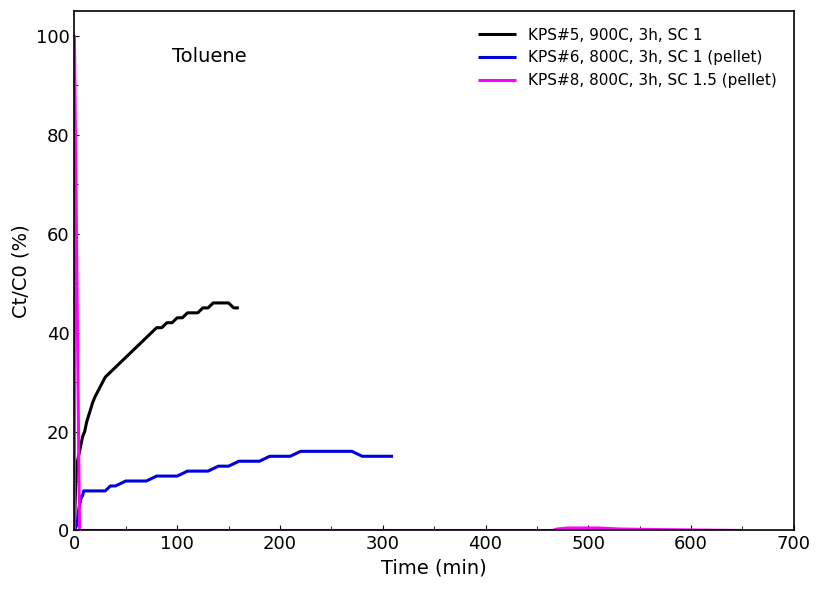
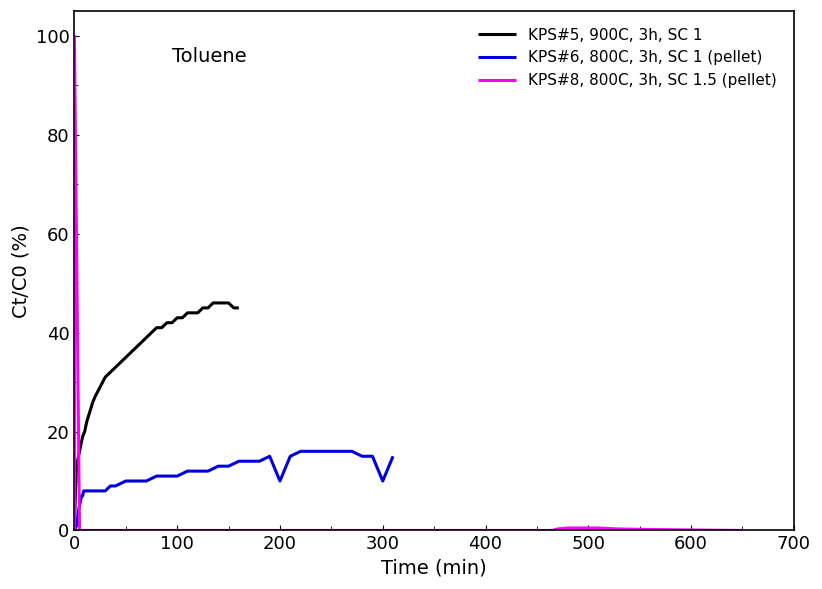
KPS#6, 800C, 3h, SC 1 (pellet)/200: 15 -> 10
KPS#6, 800C, 3h, SC 1 (pellet)/300: 15 -> 10
